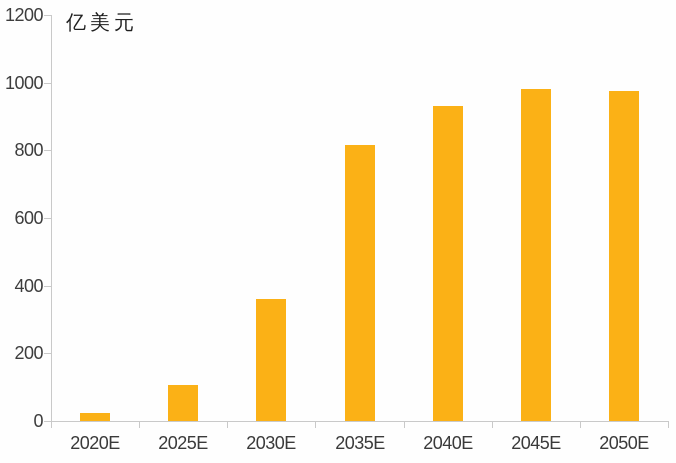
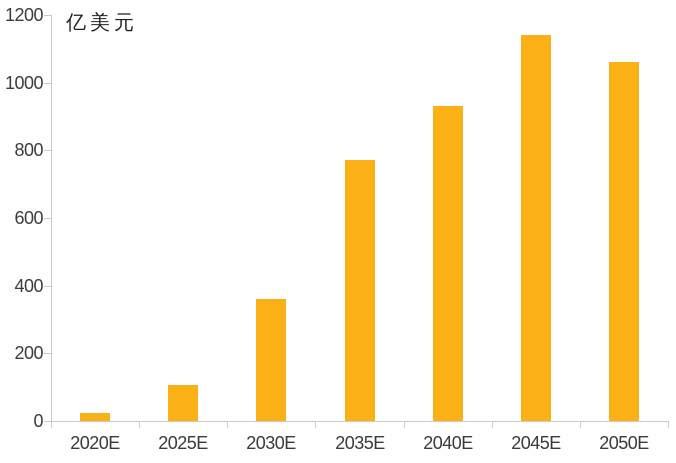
2035E: 820 -> 770
2045E: 980 -> 1140
2050E: 980 -> 1060
